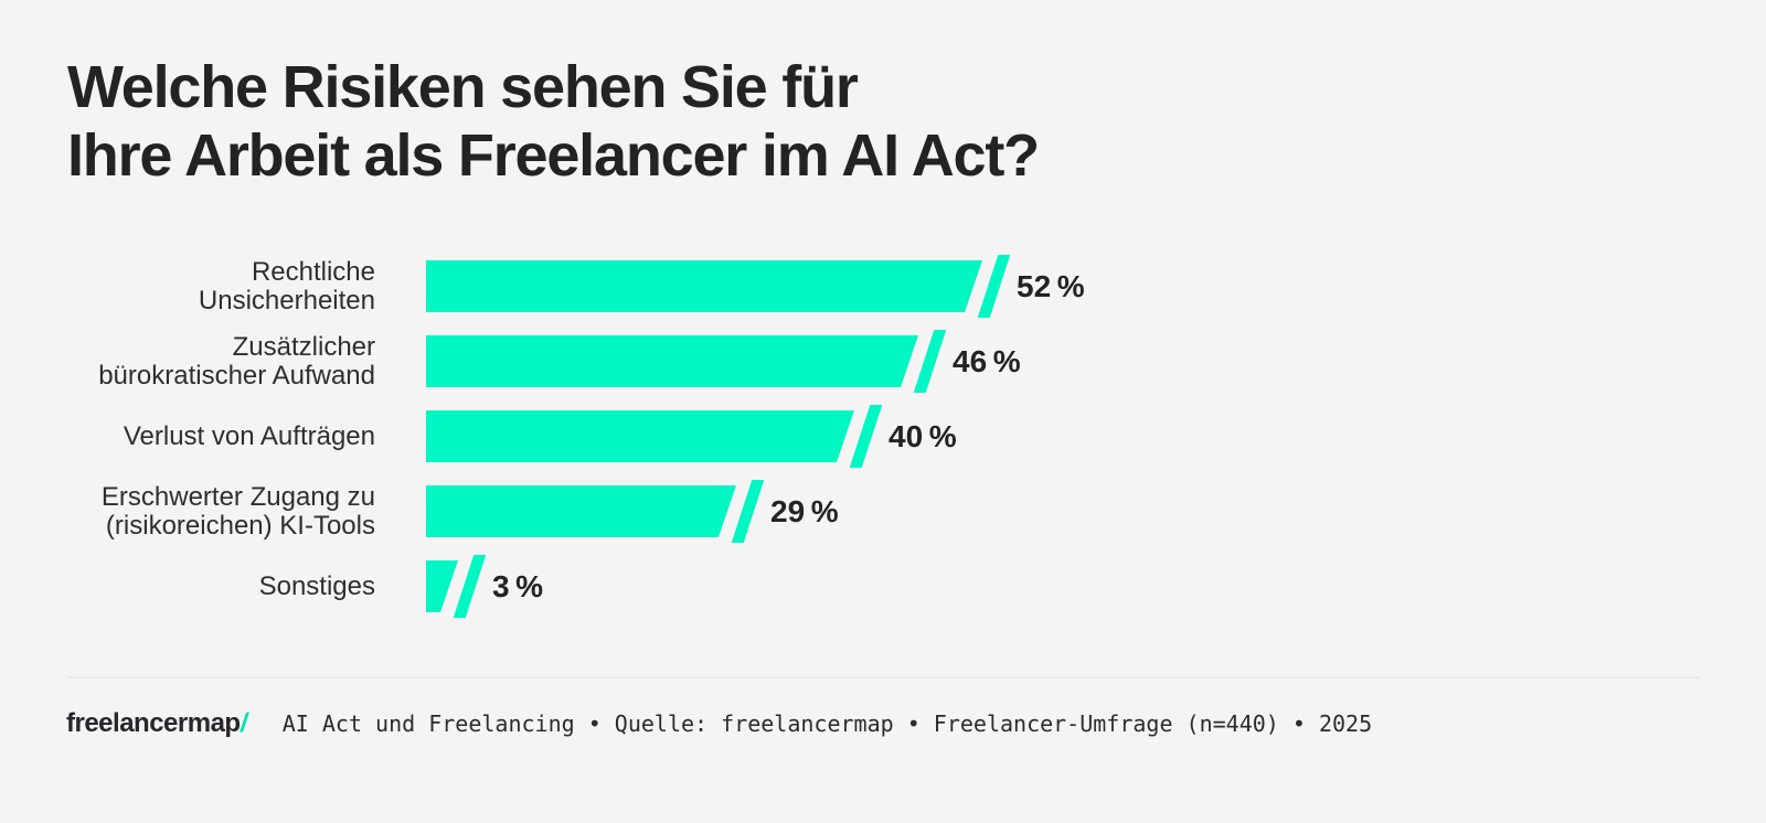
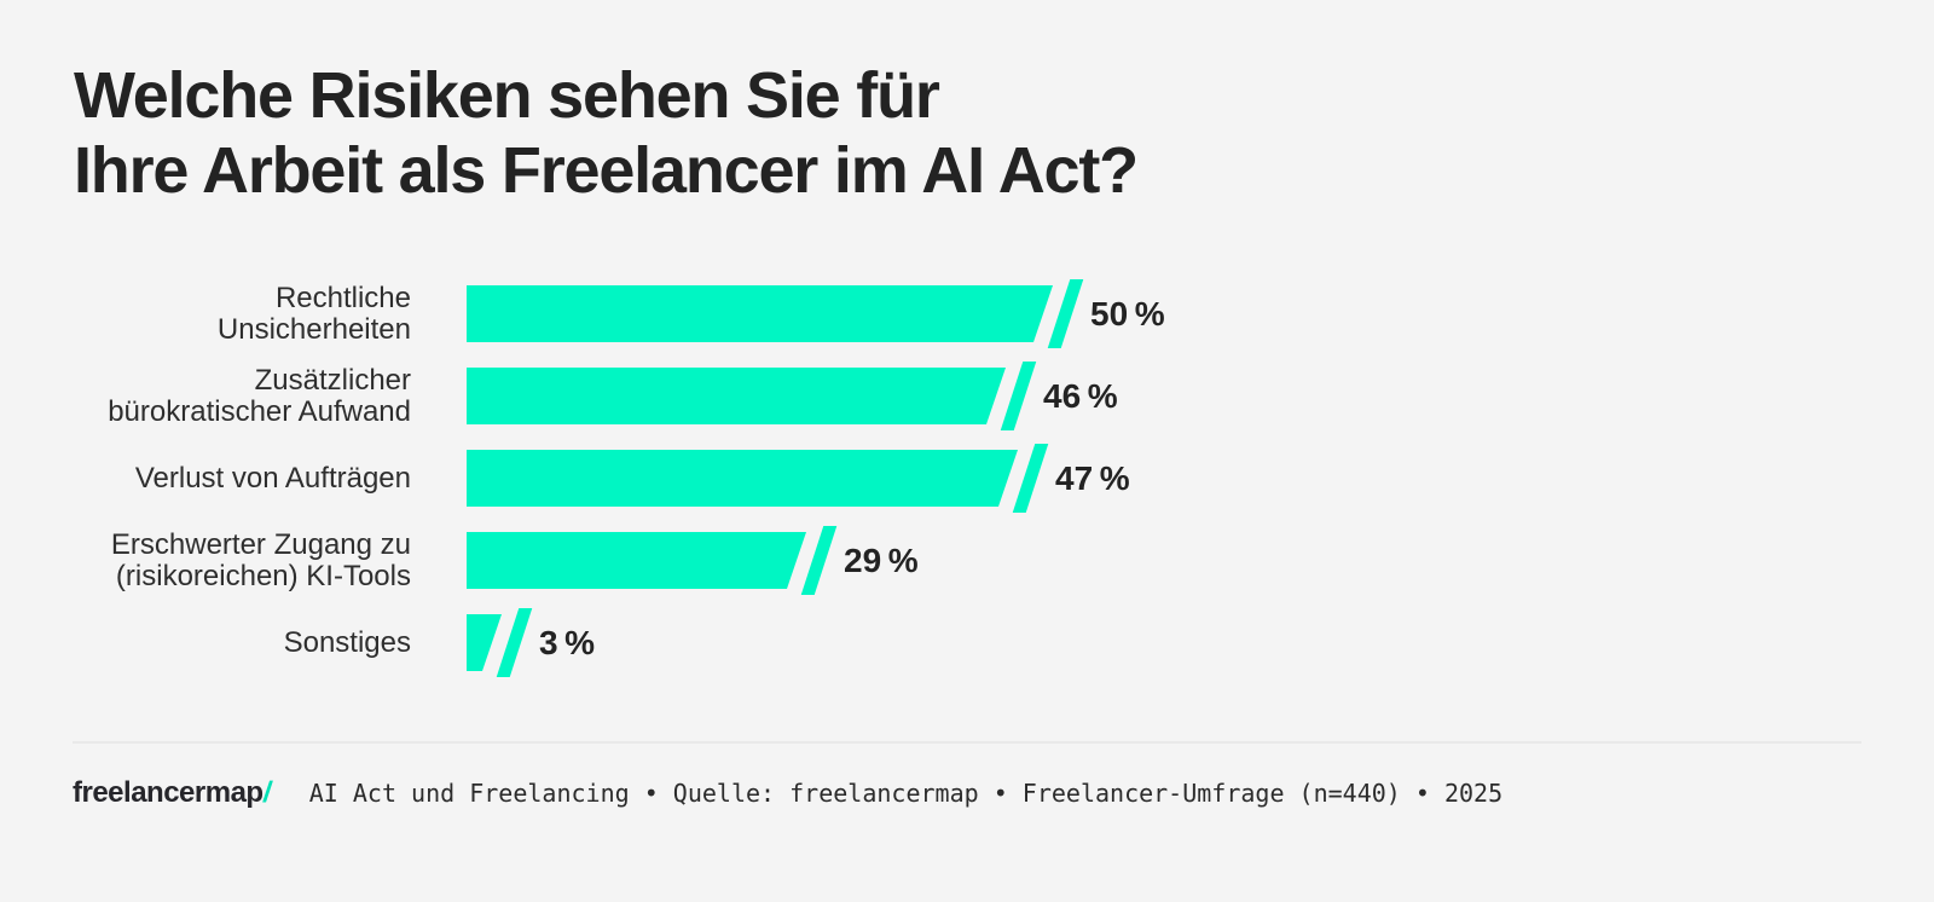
Rechtliche Unsicherheiten: 52 -> 50
Verlust von Aufträgen: 40 -> 47
